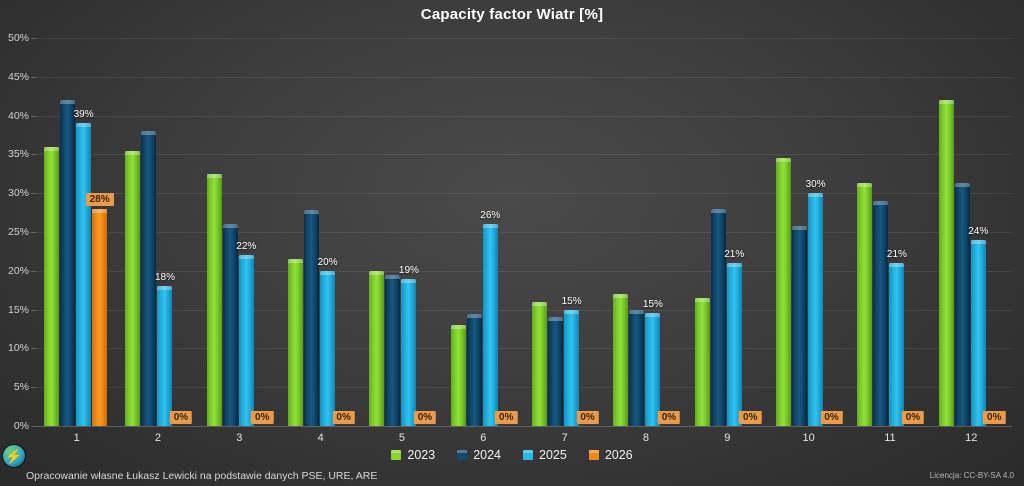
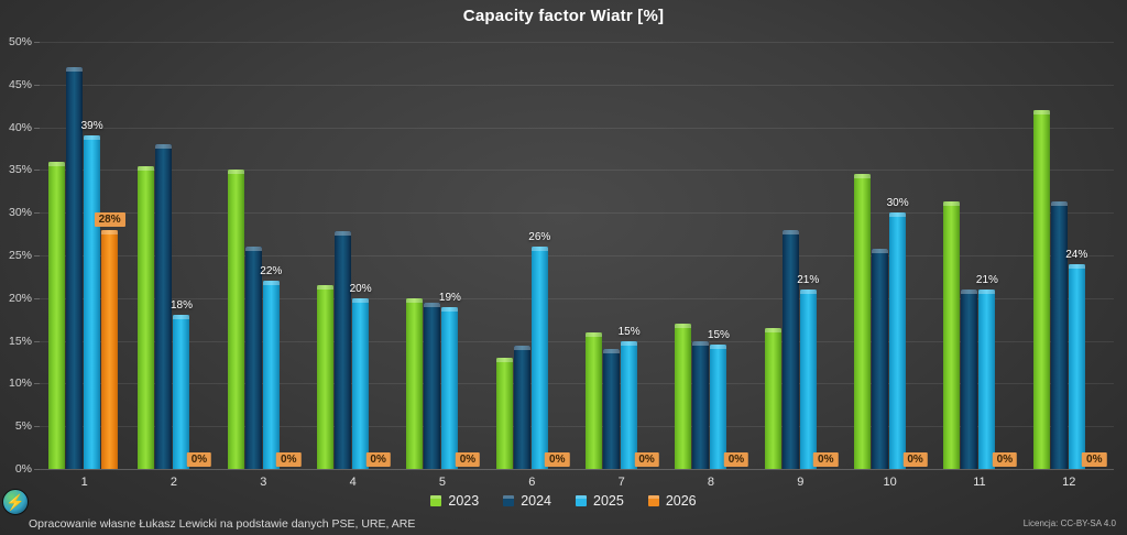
2024/1: 42% -> 47%
2023/3: 32% -> 35%
2024/11: 29% -> 21%
